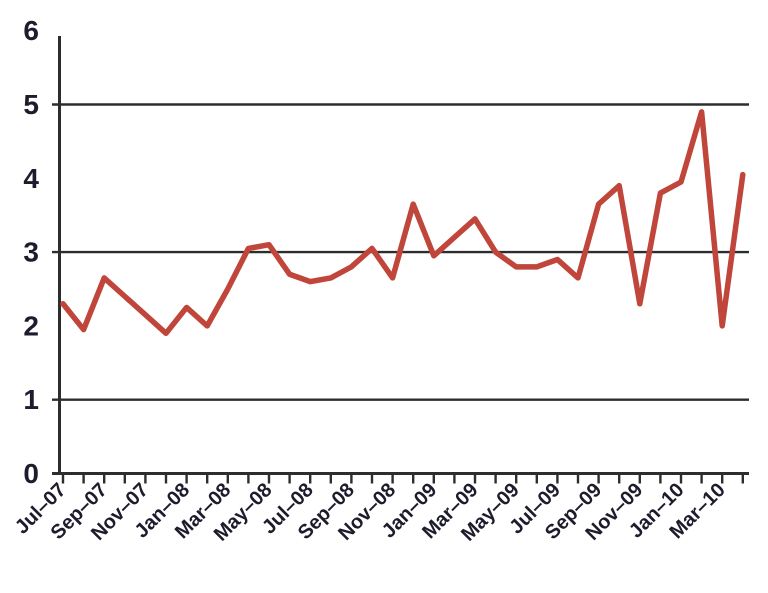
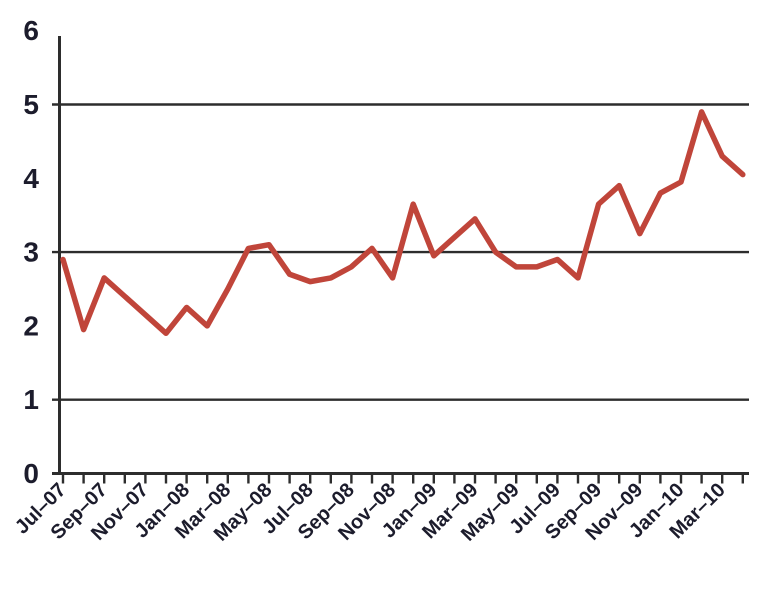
Jul–07: 2.3 -> 2.9
Nov–09: 2.3 -> 3.2
Mar–10: 2.0 -> 4.3
